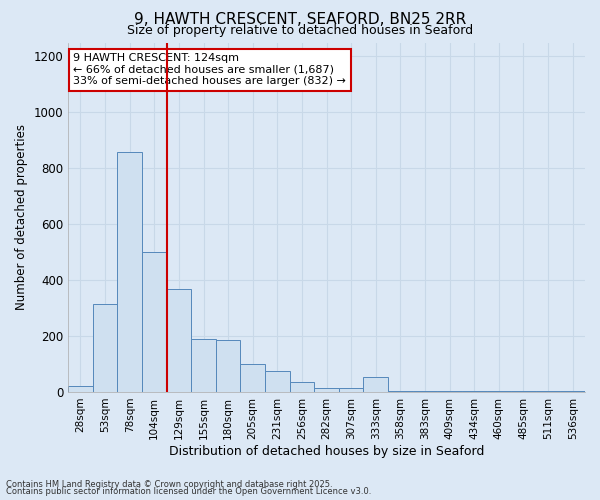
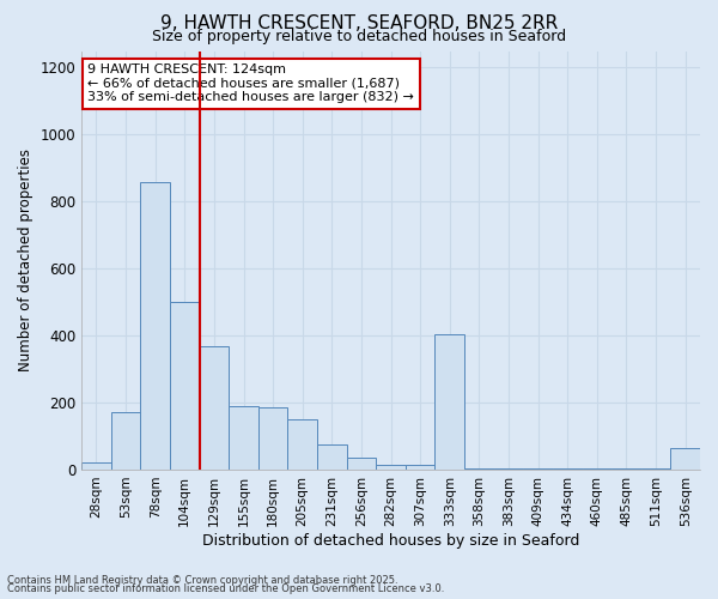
53sqm: 315 -> 170
205sqm: 100 -> 150
333sqm: 55 -> 405
536sqm: 2 -> 65
